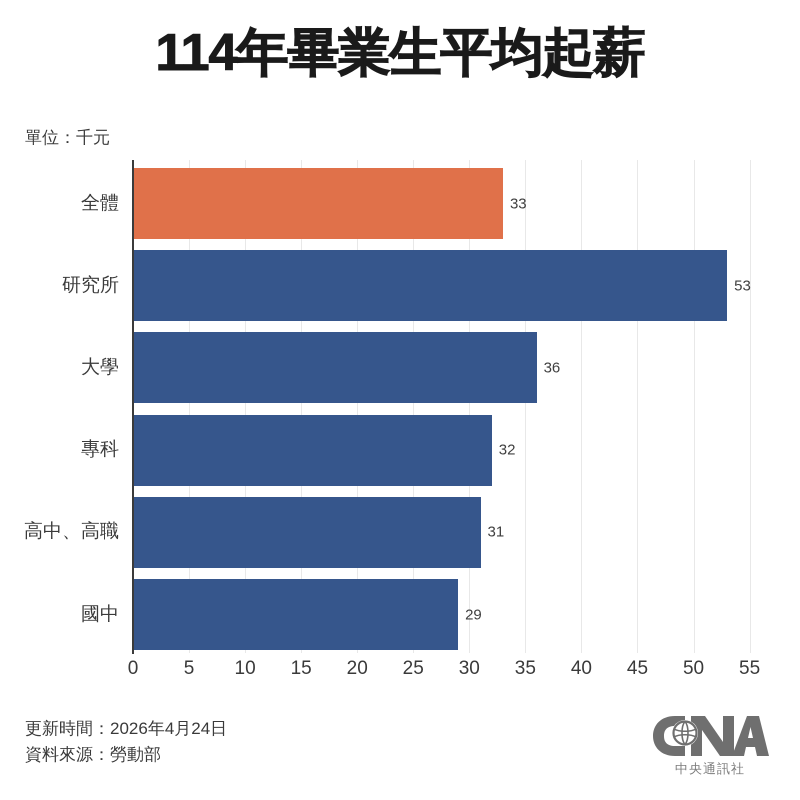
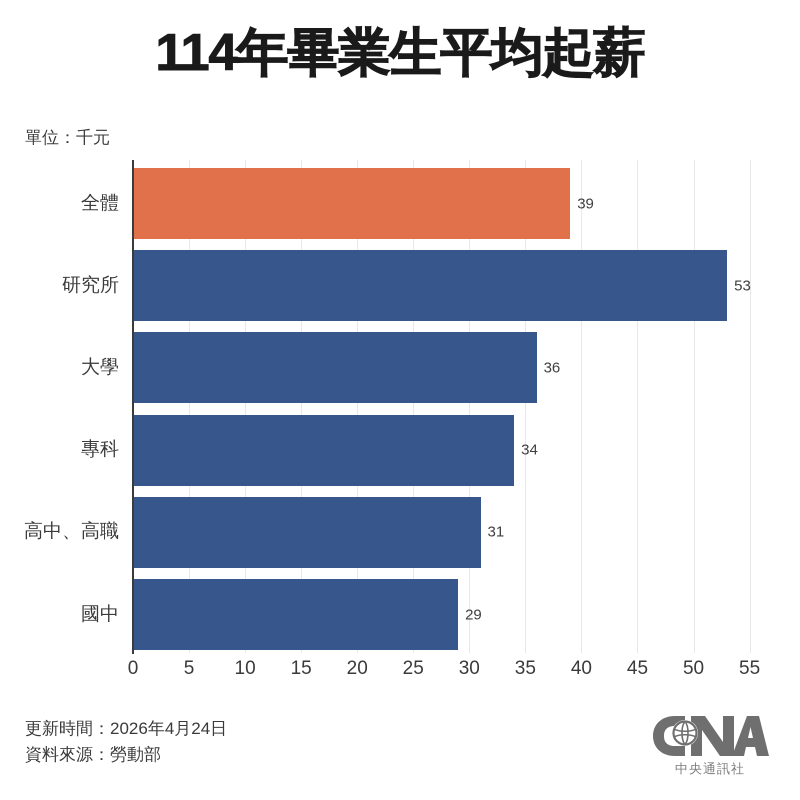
全體: 33 -> 39
專科: 32 -> 34
